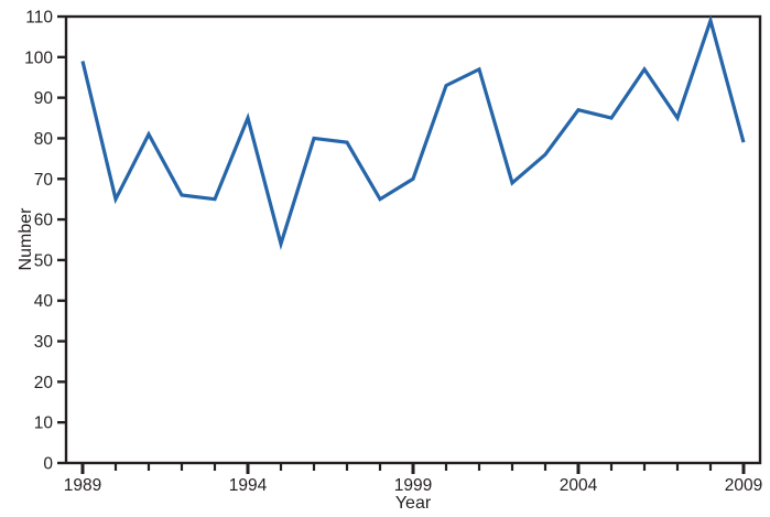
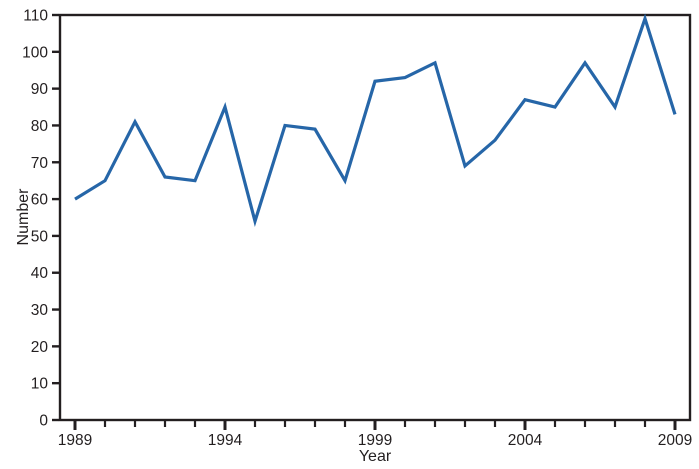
1989: 99 -> 60
1999: 70 -> 92
2009: 79 -> 83
